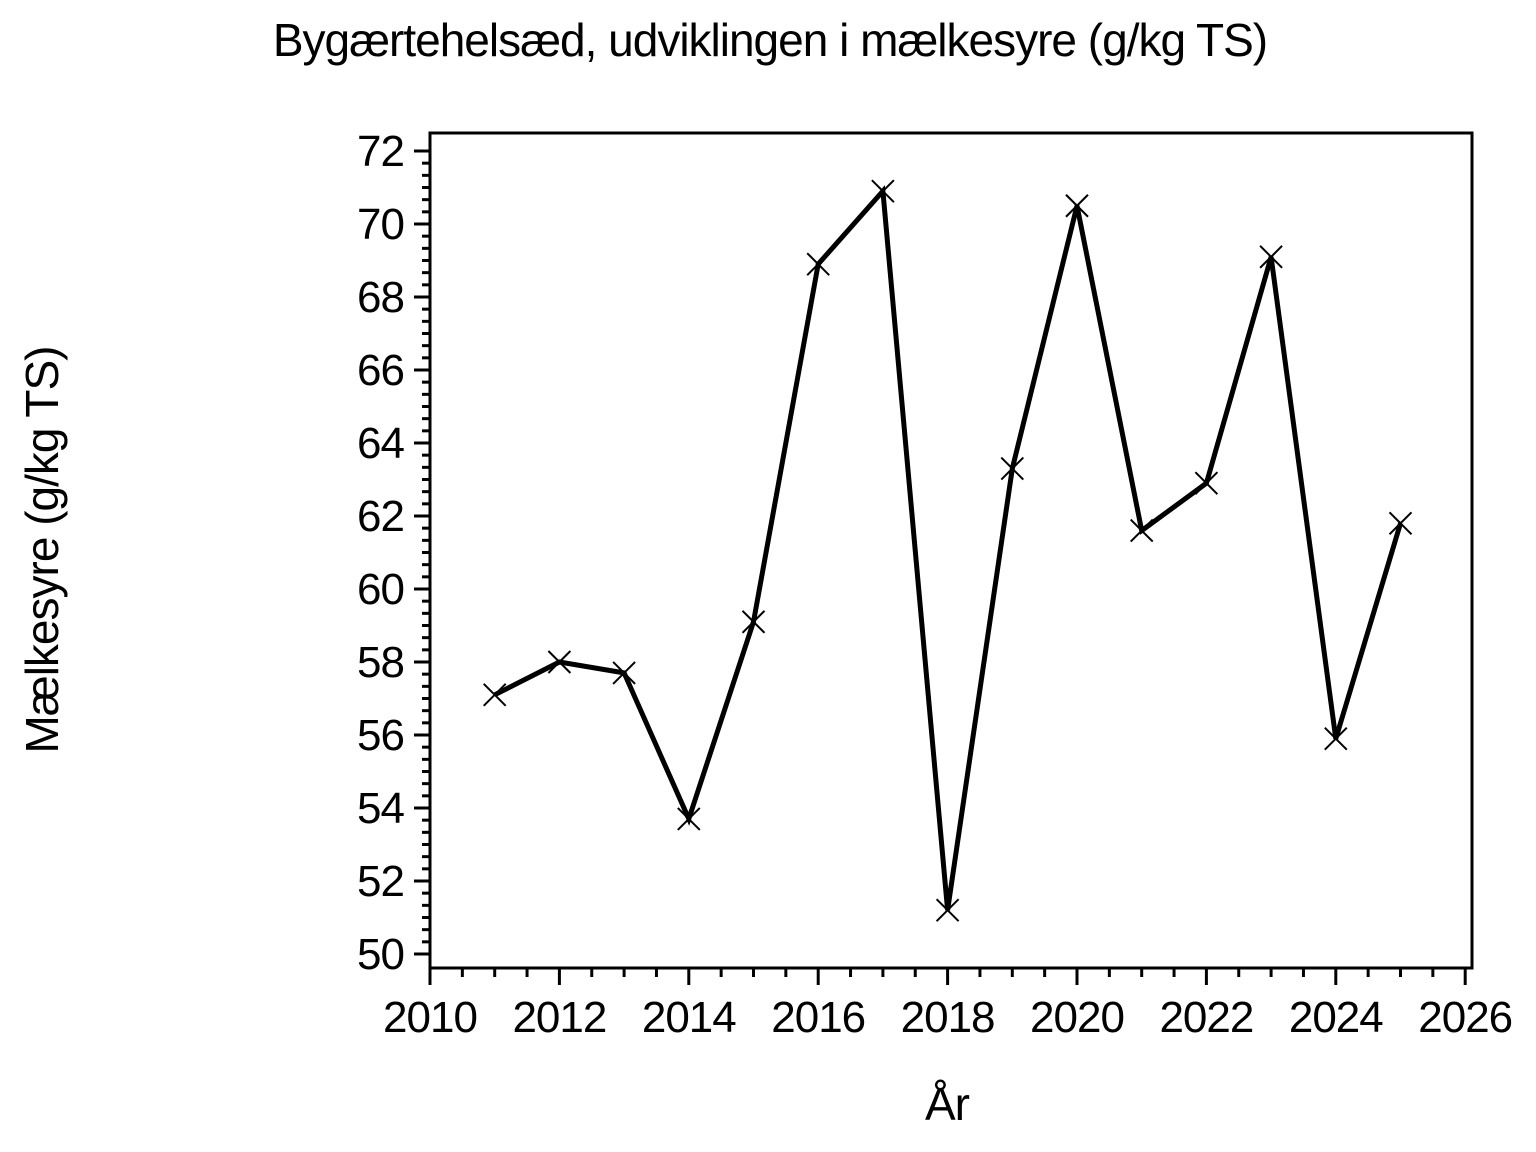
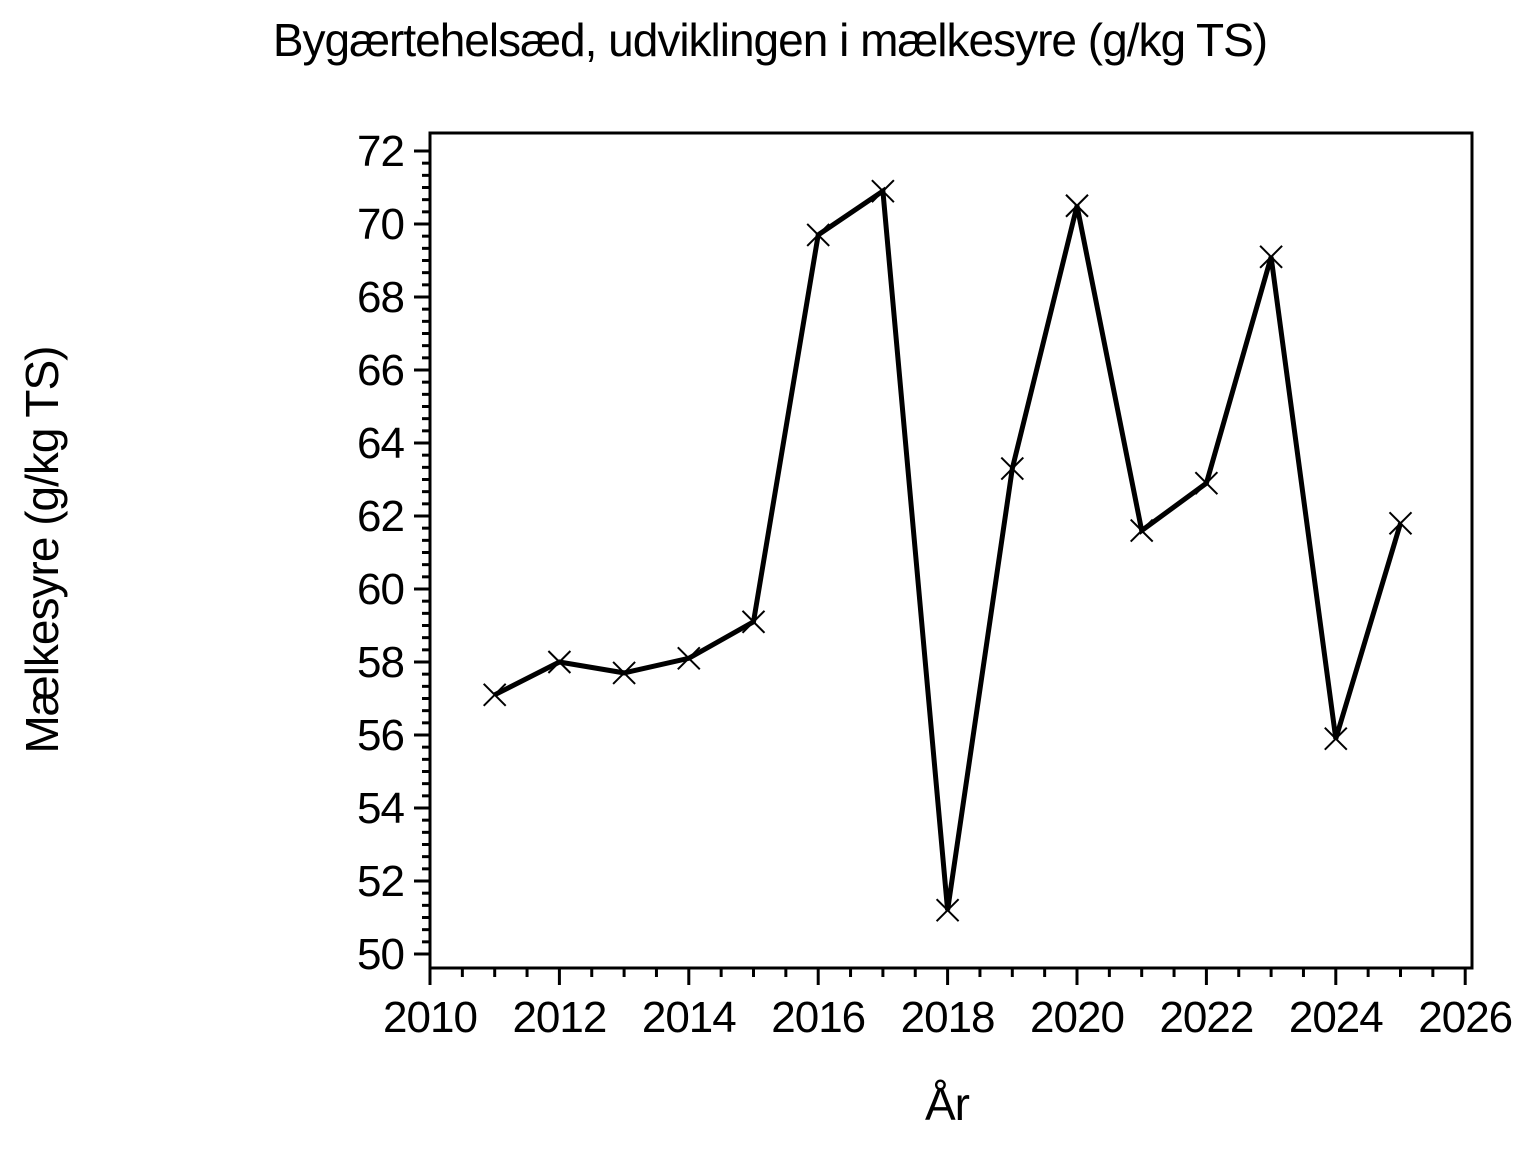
2014: 53.7 -> 58.1
2016: 68.9 -> 69.7
